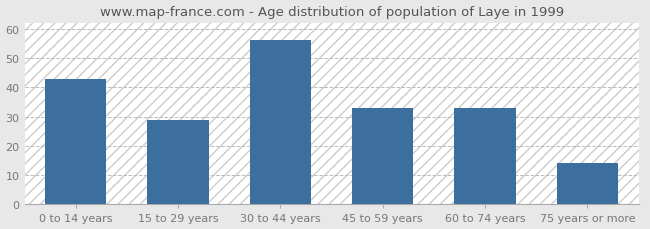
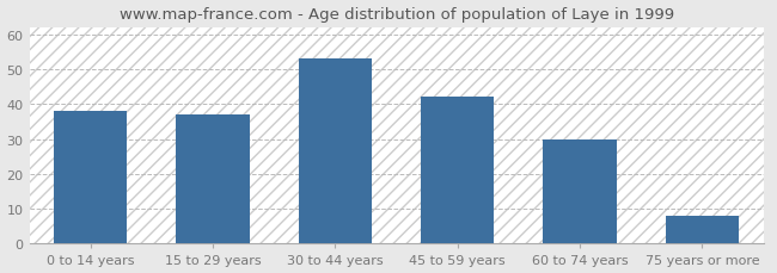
0 to 14 years: 43 -> 38
15 to 29 years: 29 -> 37
30 to 44 years: 56 -> 53
45 to 59 years: 33 -> 42
60 to 74 years: 33 -> 30
75 years or more: 14 -> 8
